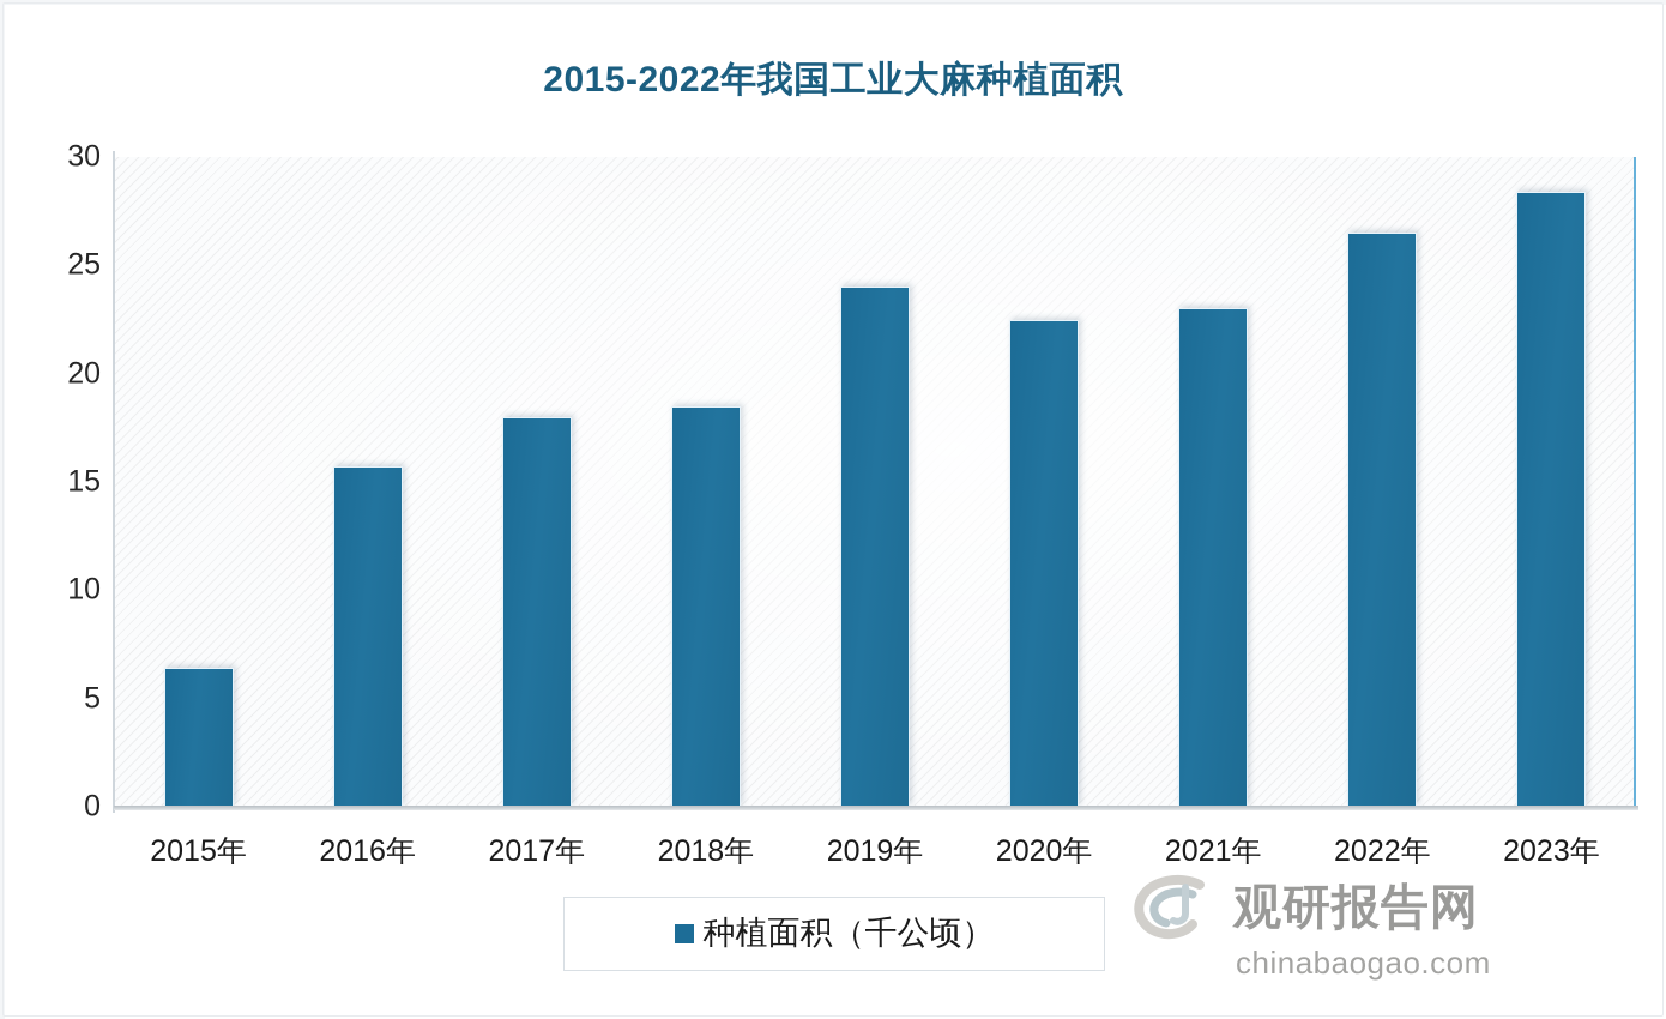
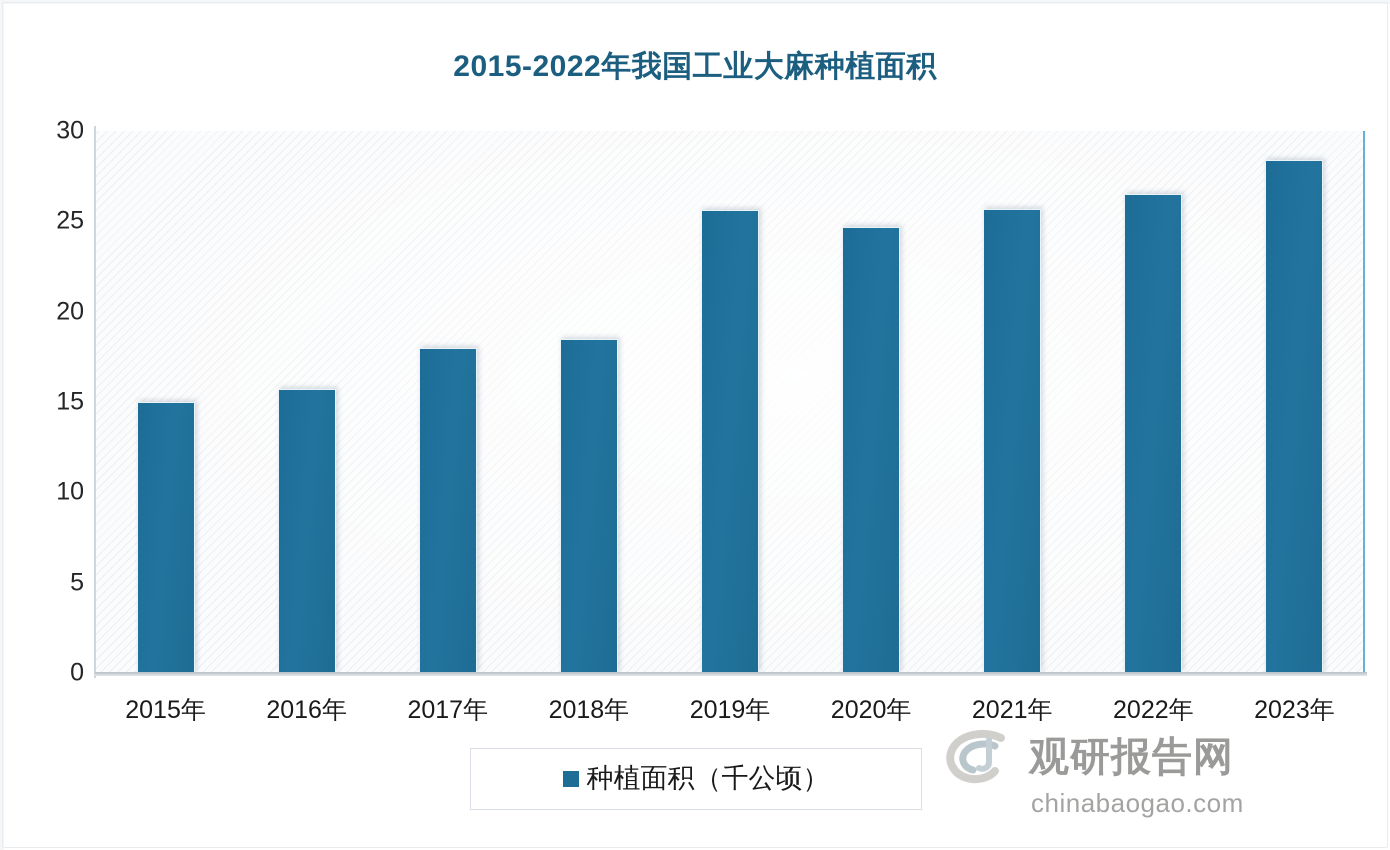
2015年: 6.4 -> 15.0
2019年: 24.0 -> 25.6
2020年: 22.5 -> 24.7
2021年: 23.0 -> 25.7
